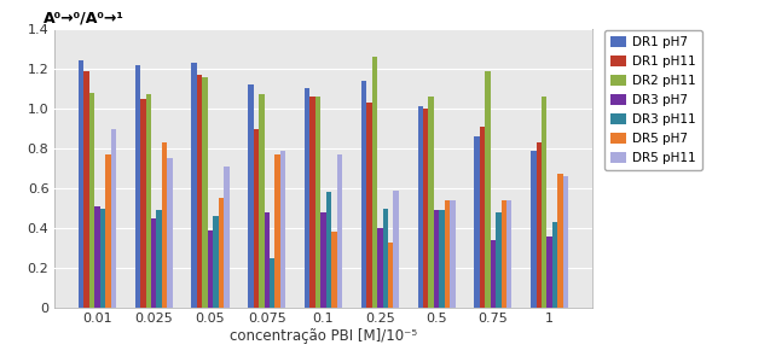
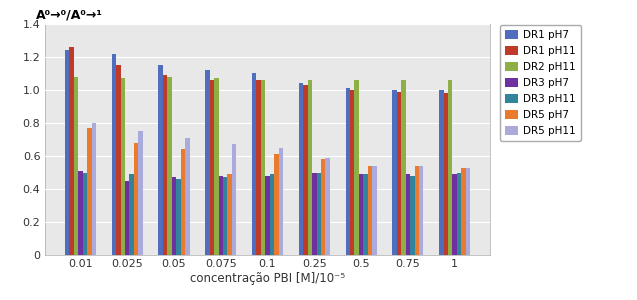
DR1 pH11/0.01: 1.19 -> 1.26
DR5 pH11/0.01: 0.90 -> 0.80
DR1 pH11/0.025: 1.05 -> 1.15
DR5 pH7/0.025: 0.83 -> 0.68
DR1 pH7/0.05: 1.23 -> 1.15
DR1 pH11/0.05: 1.17 -> 1.09
DR2 pH11/0.05: 1.16 -> 1.08
DR3 pH7/0.05: 0.39 -> 0.47
DR5 pH7/0.05: 0.55 -> 0.64
DR1 pH11/0.075: 0.90 -> 1.06
DR3 pH11/0.075: 0.25 -> 0.47
DR5 pH7/0.075: 0.77 -> 0.49
DR5 pH11/0.075: 0.79 -> 0.67
DR3 pH11/0.1: 0.58 -> 0.49
DR5 pH7/0.1: 0.38 -> 0.61
DR5 pH11/0.1: 0.77 -> 0.65
DR1 pH7/0.25: 1.14 -> 1.04
DR2 pH11/0.25: 1.26 -> 1.06
DR3 pH7/0.25: 0.40 -> 0.50
DR5 pH7/0.25: 0.33 -> 0.58
DR1 pH7/0.75: 0.86 -> 1.00
DR1 pH11/0.75: 0.91 -> 0.99
DR2 pH11/0.75: 1.19 -> 1.06
DR3 pH7/0.75: 0.34 -> 0.49
DR1 pH7/1: 0.79 -> 1.00
DR1 pH11/1: 0.83 -> 0.98
DR3 pH7/1: 0.36 -> 0.49
DR3 pH11/1: 0.43 -> 0.50
DR5 pH7/1: 0.67 -> 0.53
DR5 pH11/1: 0.66 -> 0.53
